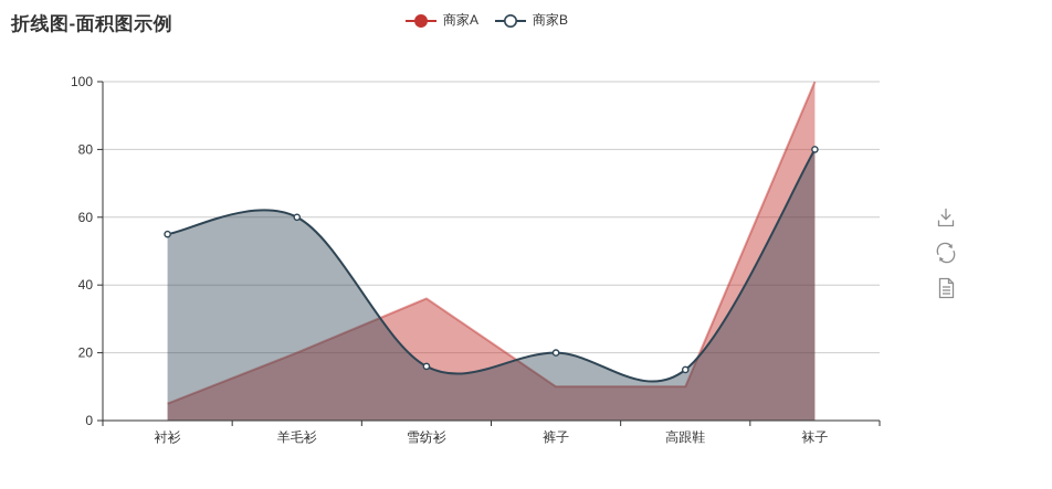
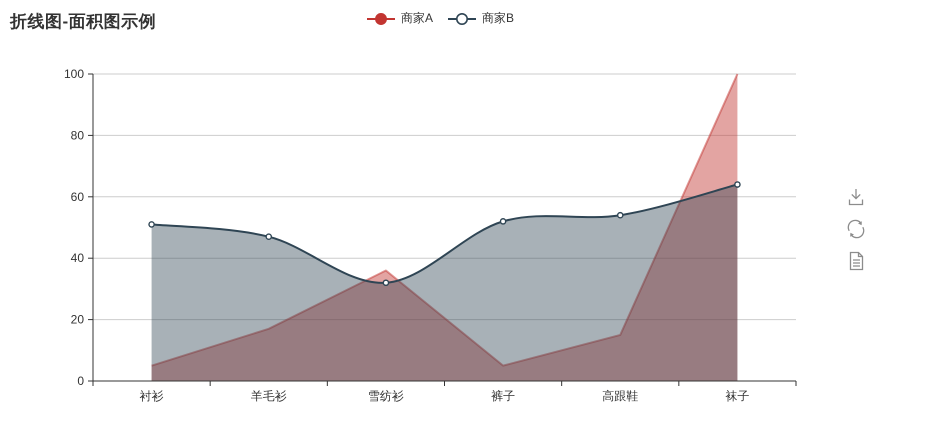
商家B/衬衫: 55 -> 51
商家A/羊毛衫: 20 -> 17
商家B/羊毛衫: 60 -> 47
商家B/雪纺衫: 16 -> 32
商家A/裤子: 10 -> 5
商家B/裤子: 20 -> 52
商家A/高跟鞋: 10 -> 15
商家B/高跟鞋: 15 -> 54
商家B/袜子: 80 -> 64
